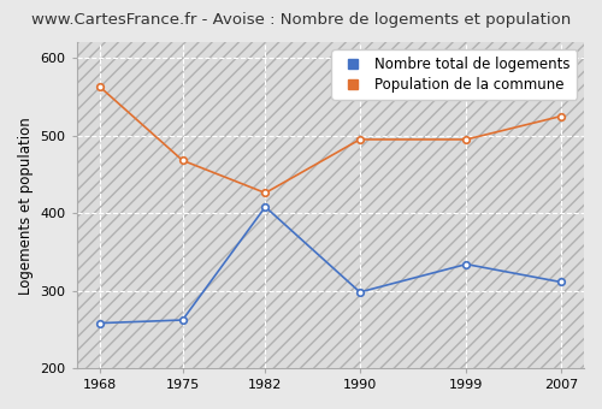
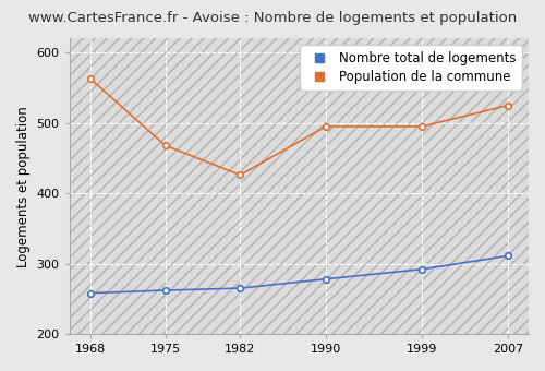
Nombre total de logements/1982: 408 -> 265
Nombre total de logements/1990: 298 -> 278
Nombre total de logements/1999: 334 -> 292
